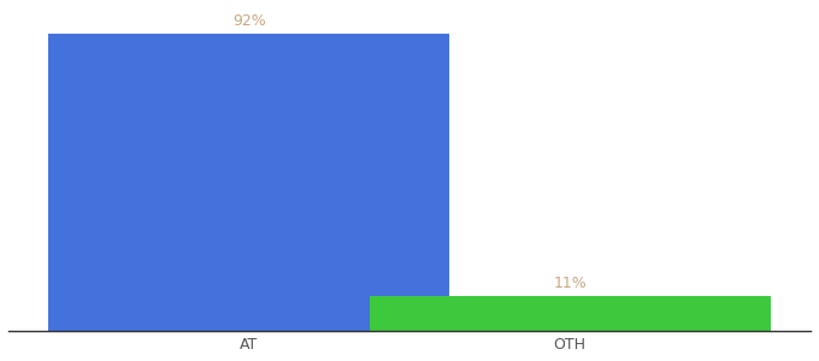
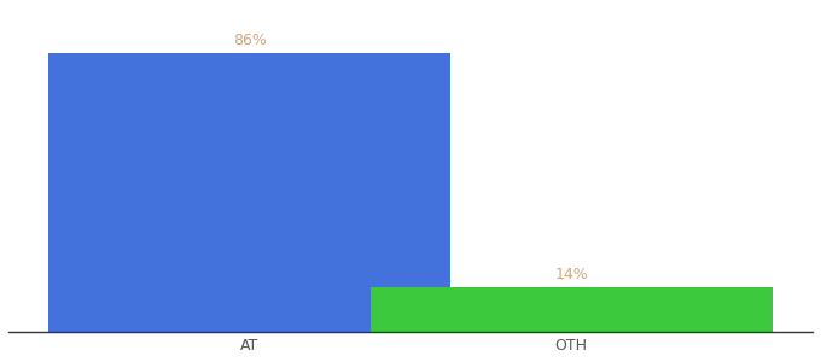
AT: 92% -> 86%
OTH: 11% -> 14%
